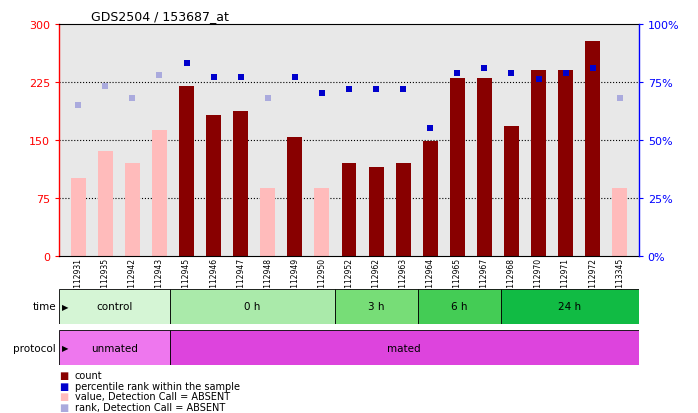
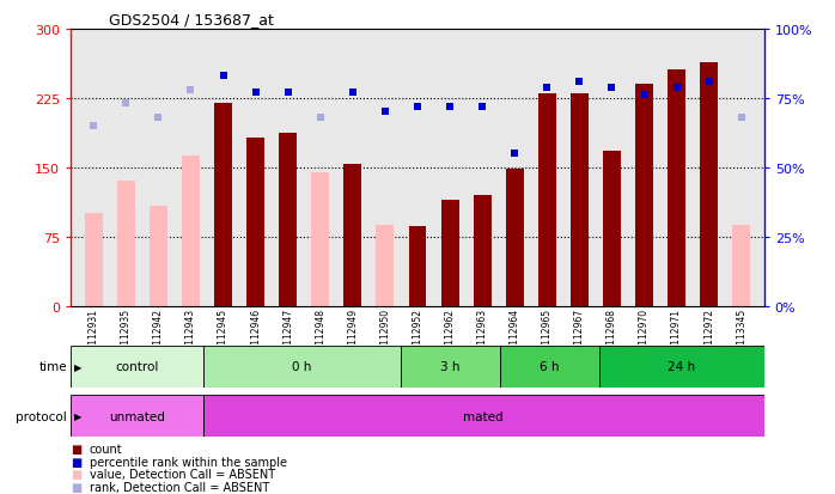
GSM112942: 120 -> 108
GSM112948: 88 -> 144
GSM112952: 120 -> 86
GSM112971: 240 -> 256
GSM112972: 278 -> 264
